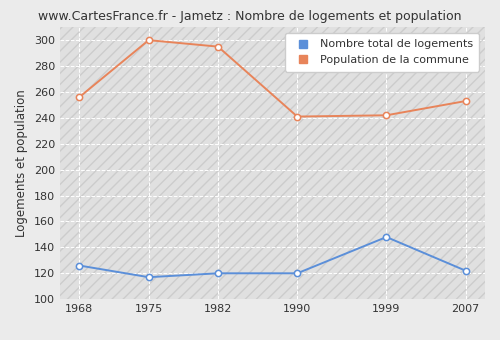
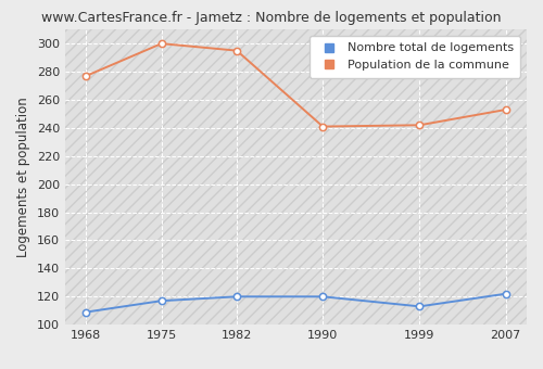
Nombre total de logements/1968: 126 -> 109
Population de la commune/1968: 256 -> 277
Nombre total de logements/1999: 148 -> 113
